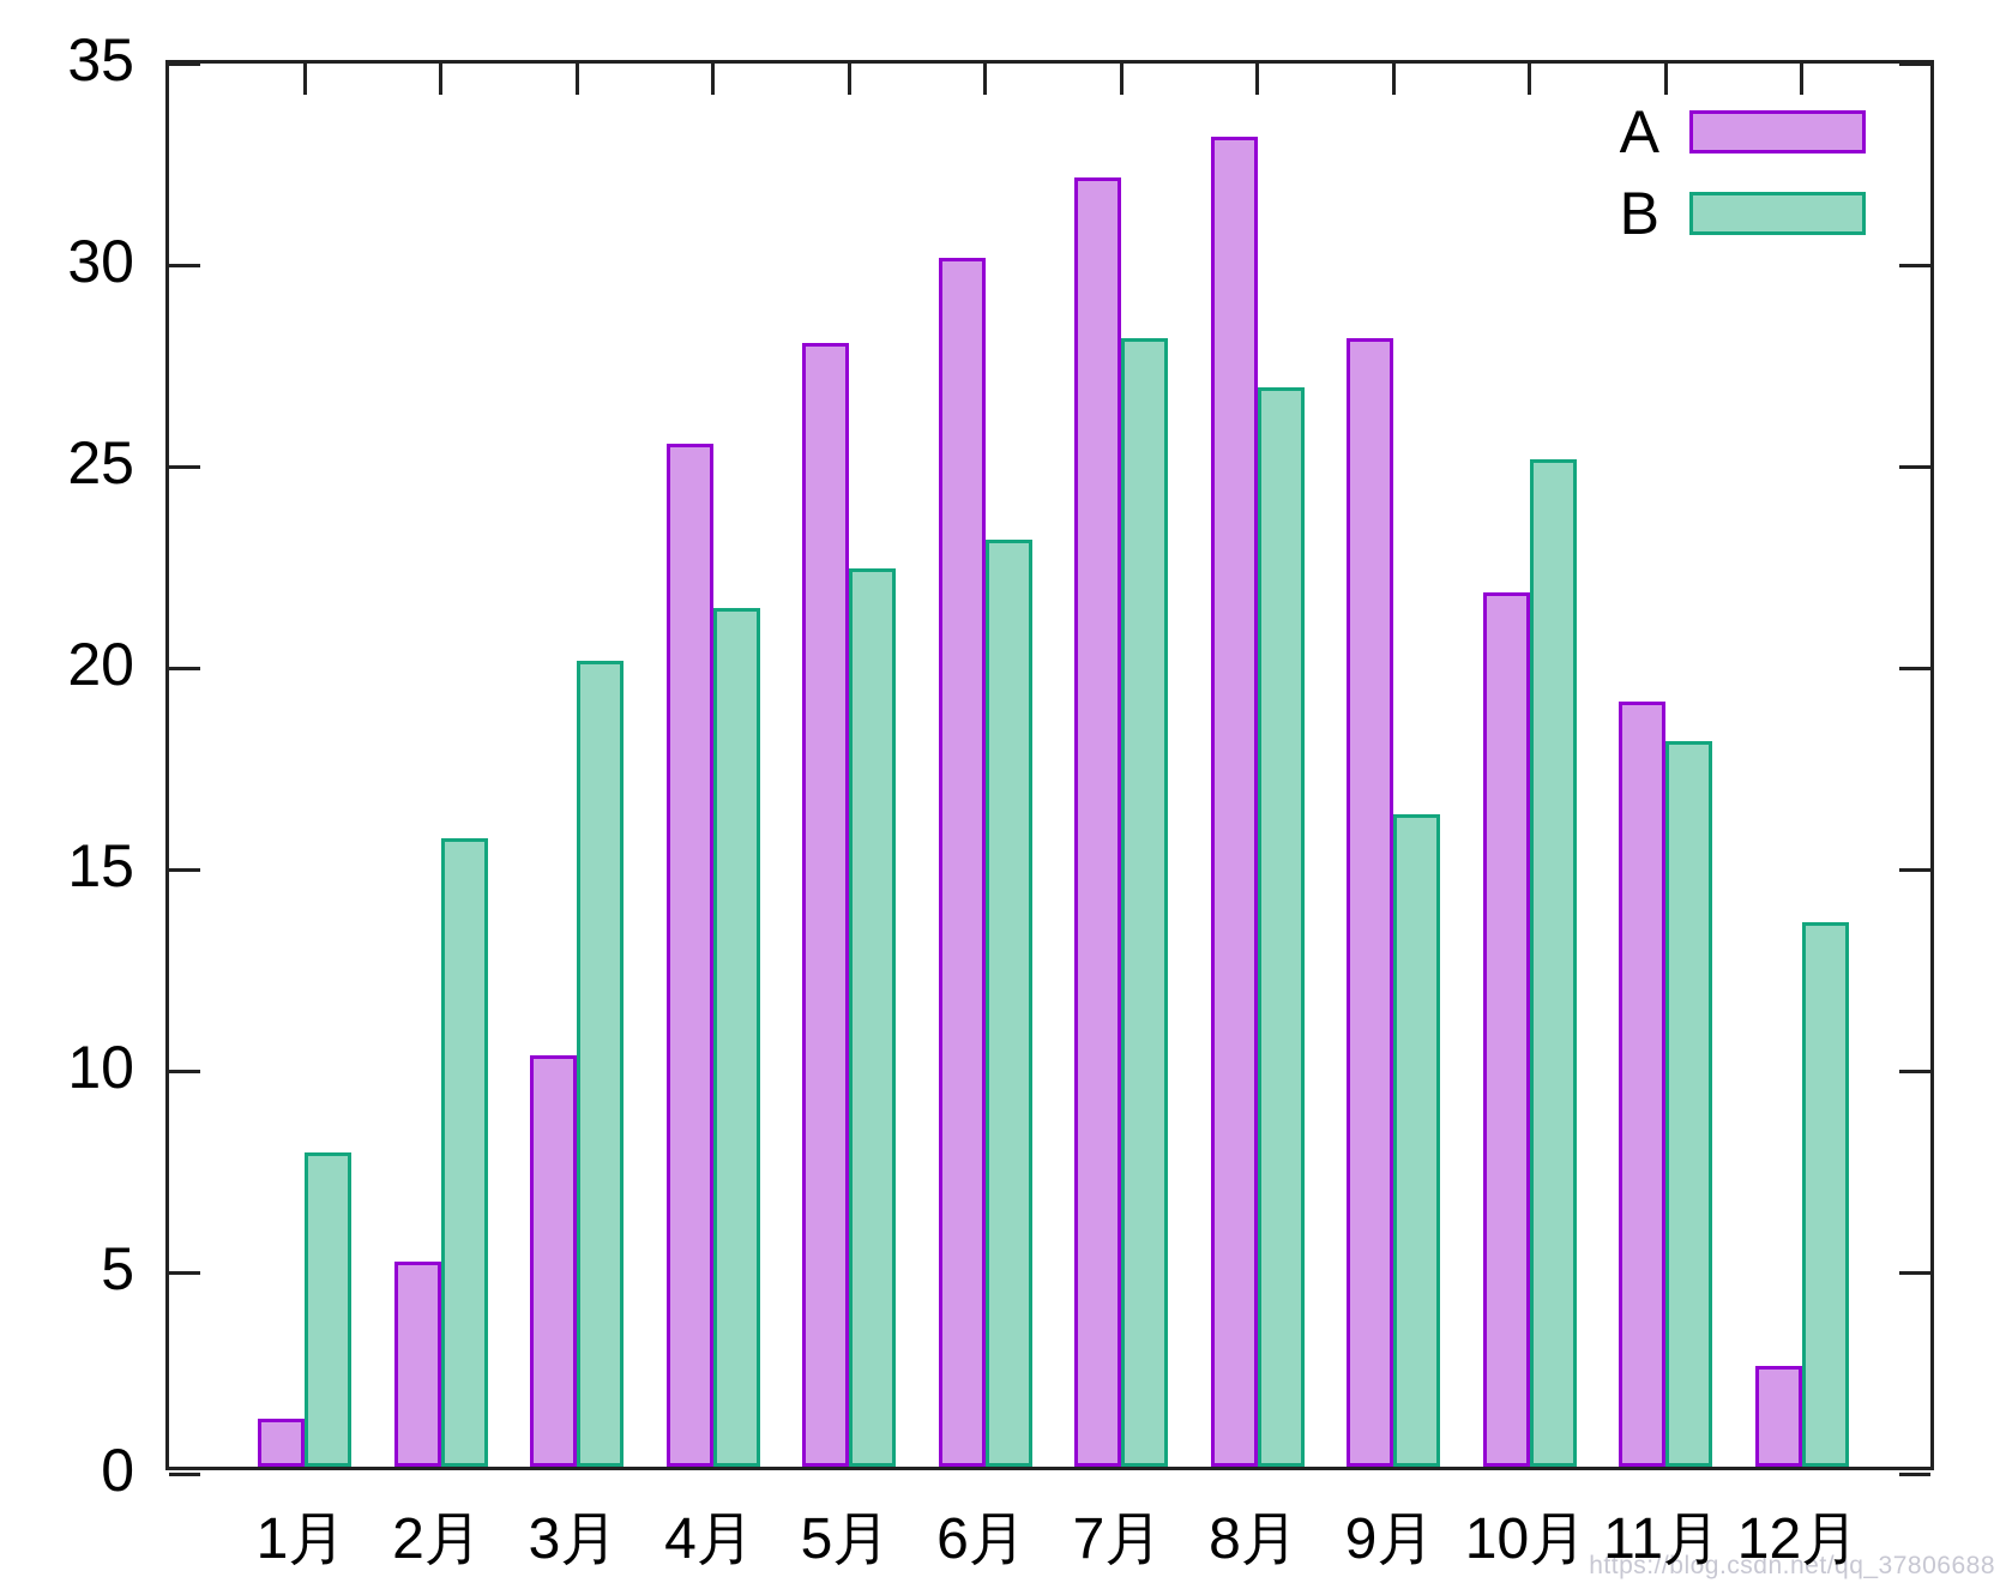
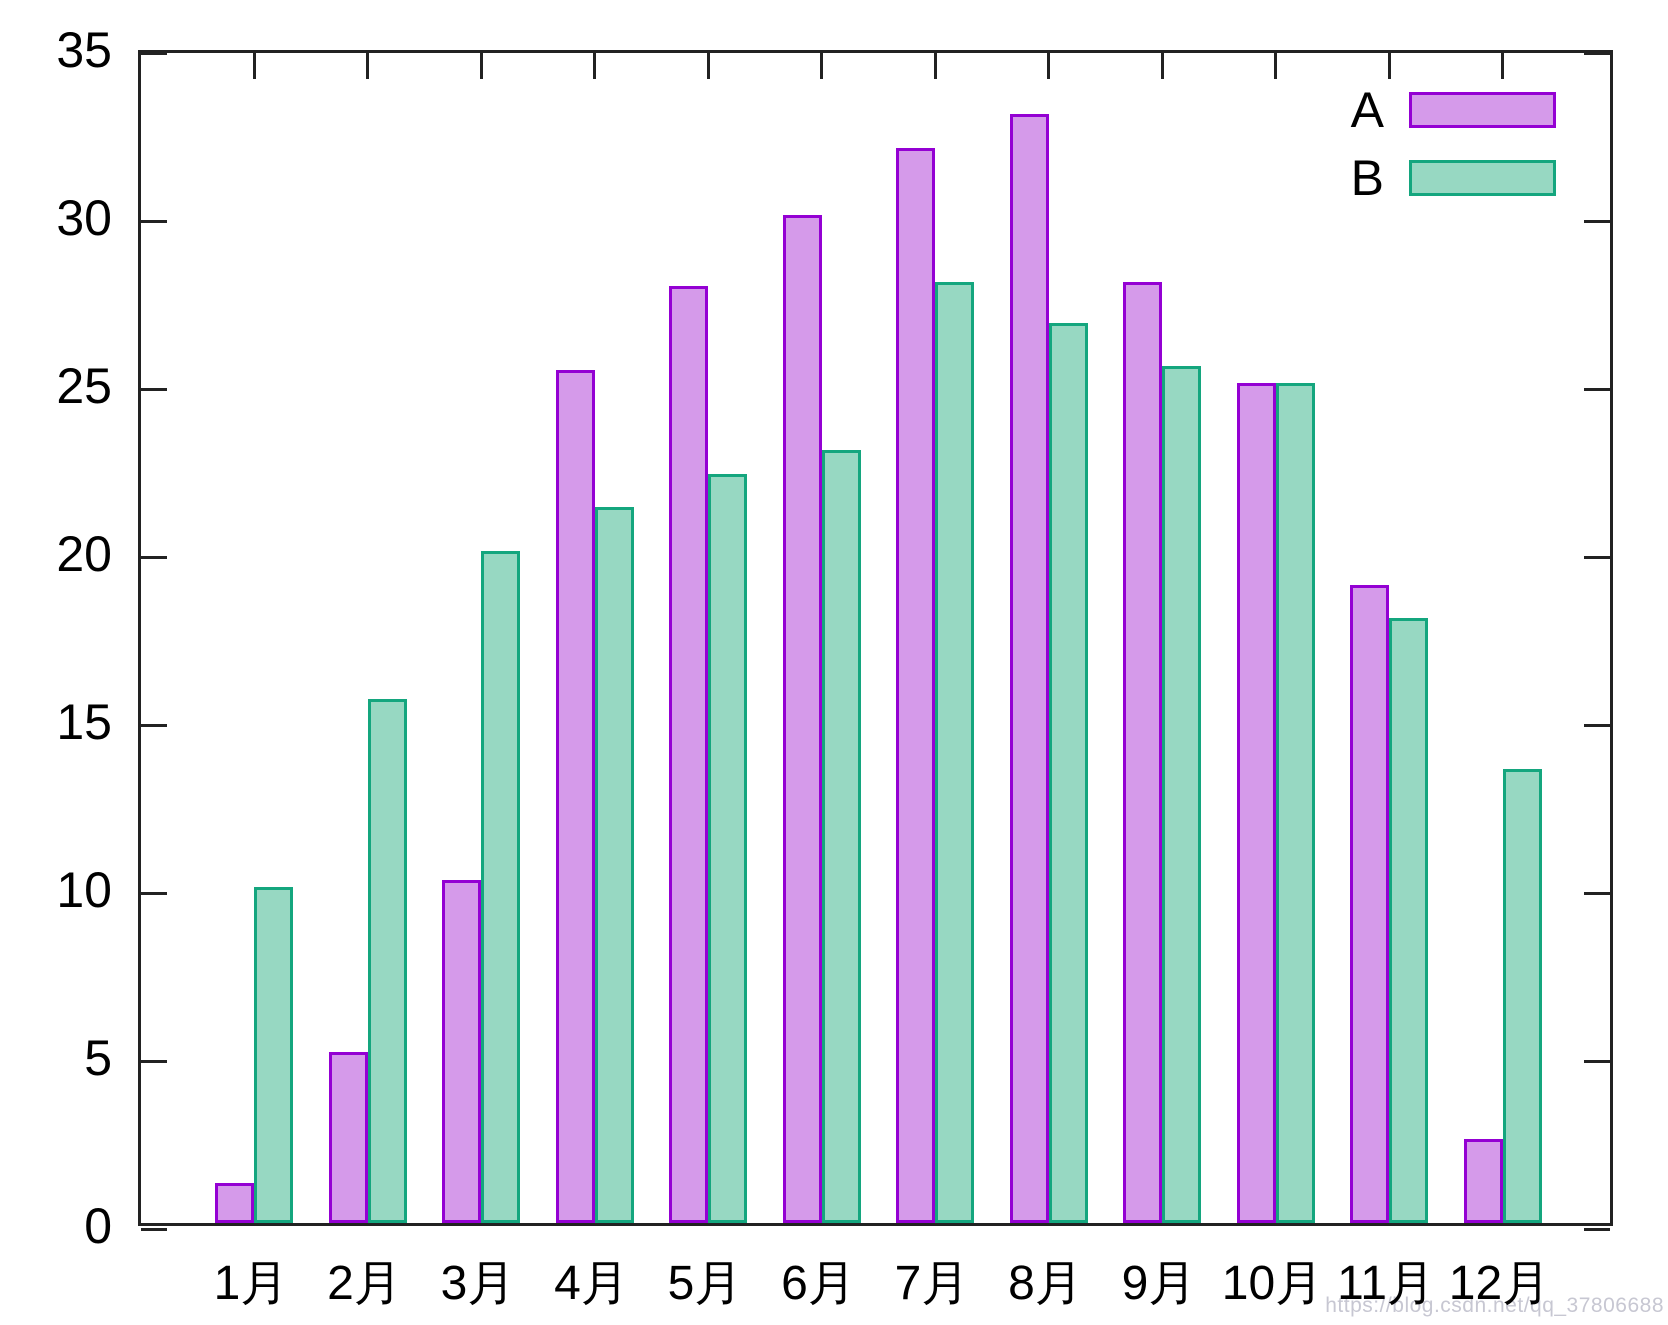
B/1月: 7.8 -> 10.0
B/9月: 16.2 -> 25.5
A/10月: 21.7 -> 25.0
